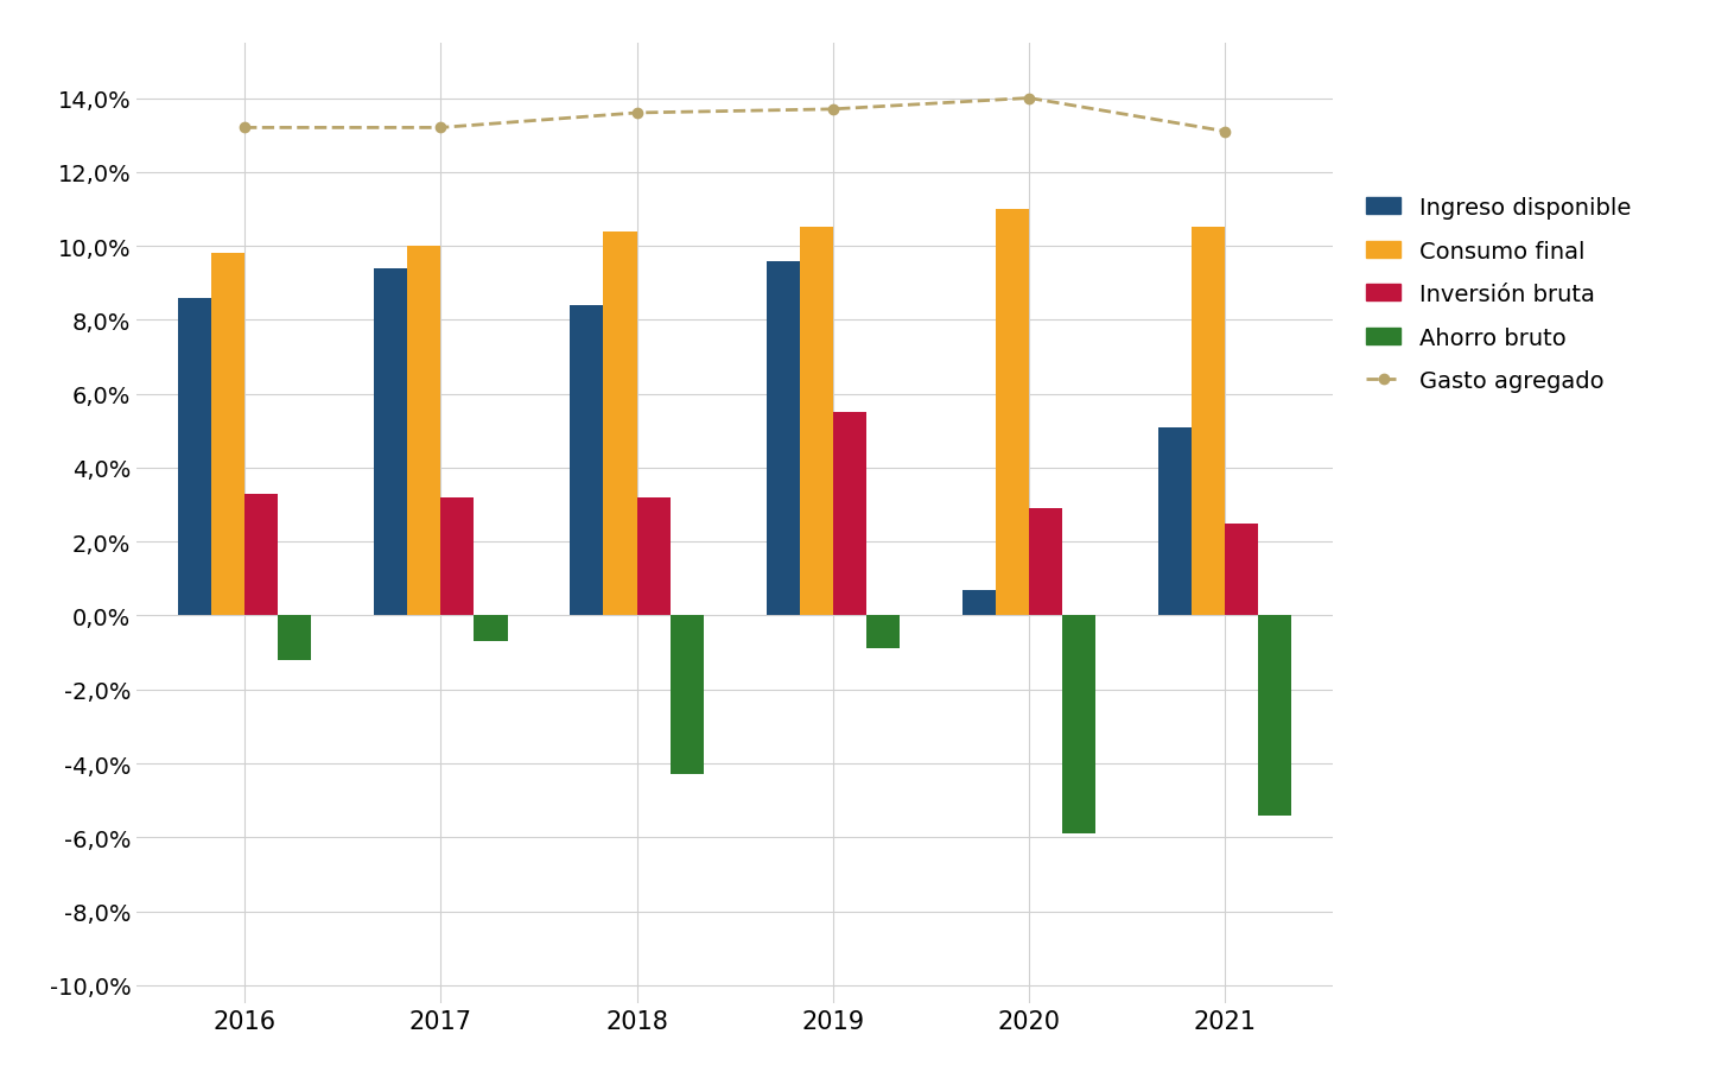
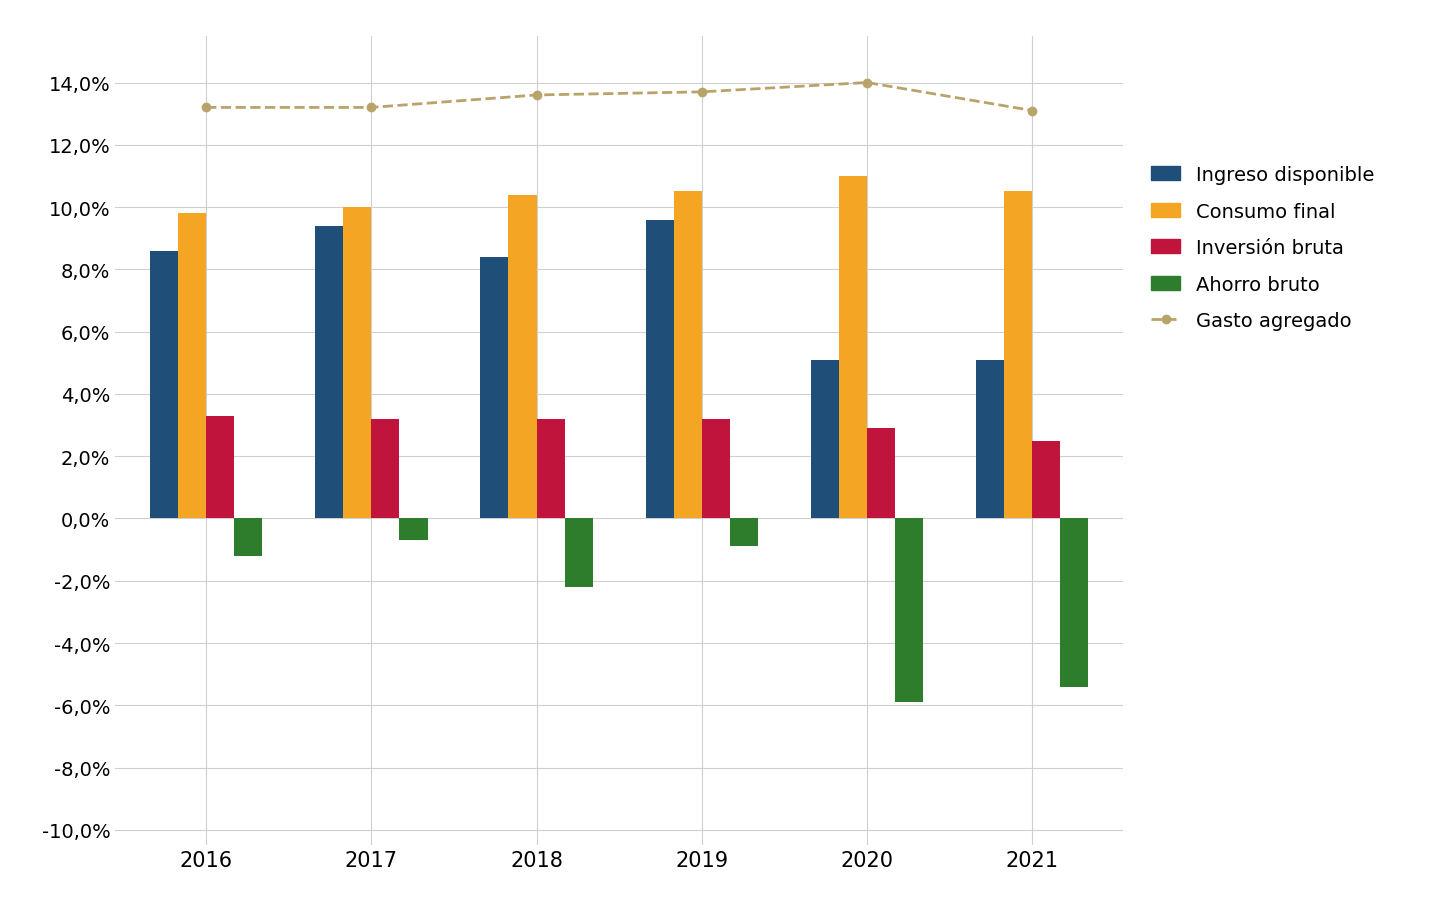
Ahorro bruto/2018: -4,3% -> -2,2%
Inversión bruta/2019: 5,5% -> 3,2%
Ingreso disponible/2020: 0,7% -> 5,1%
